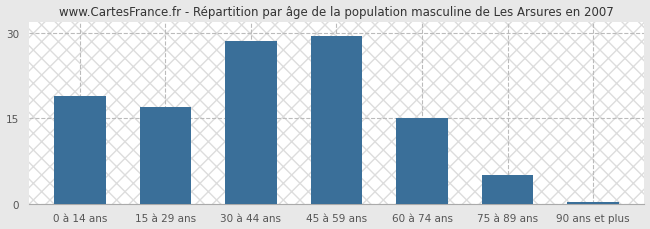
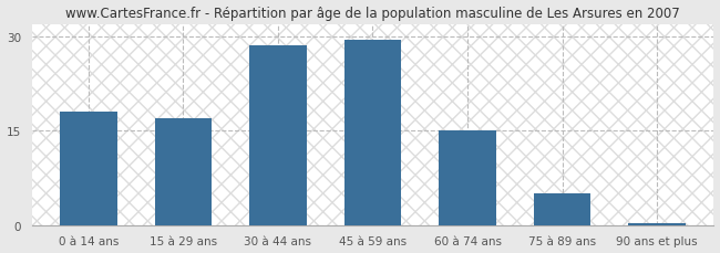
0 à 14 ans: 19.0 -> 18.0
